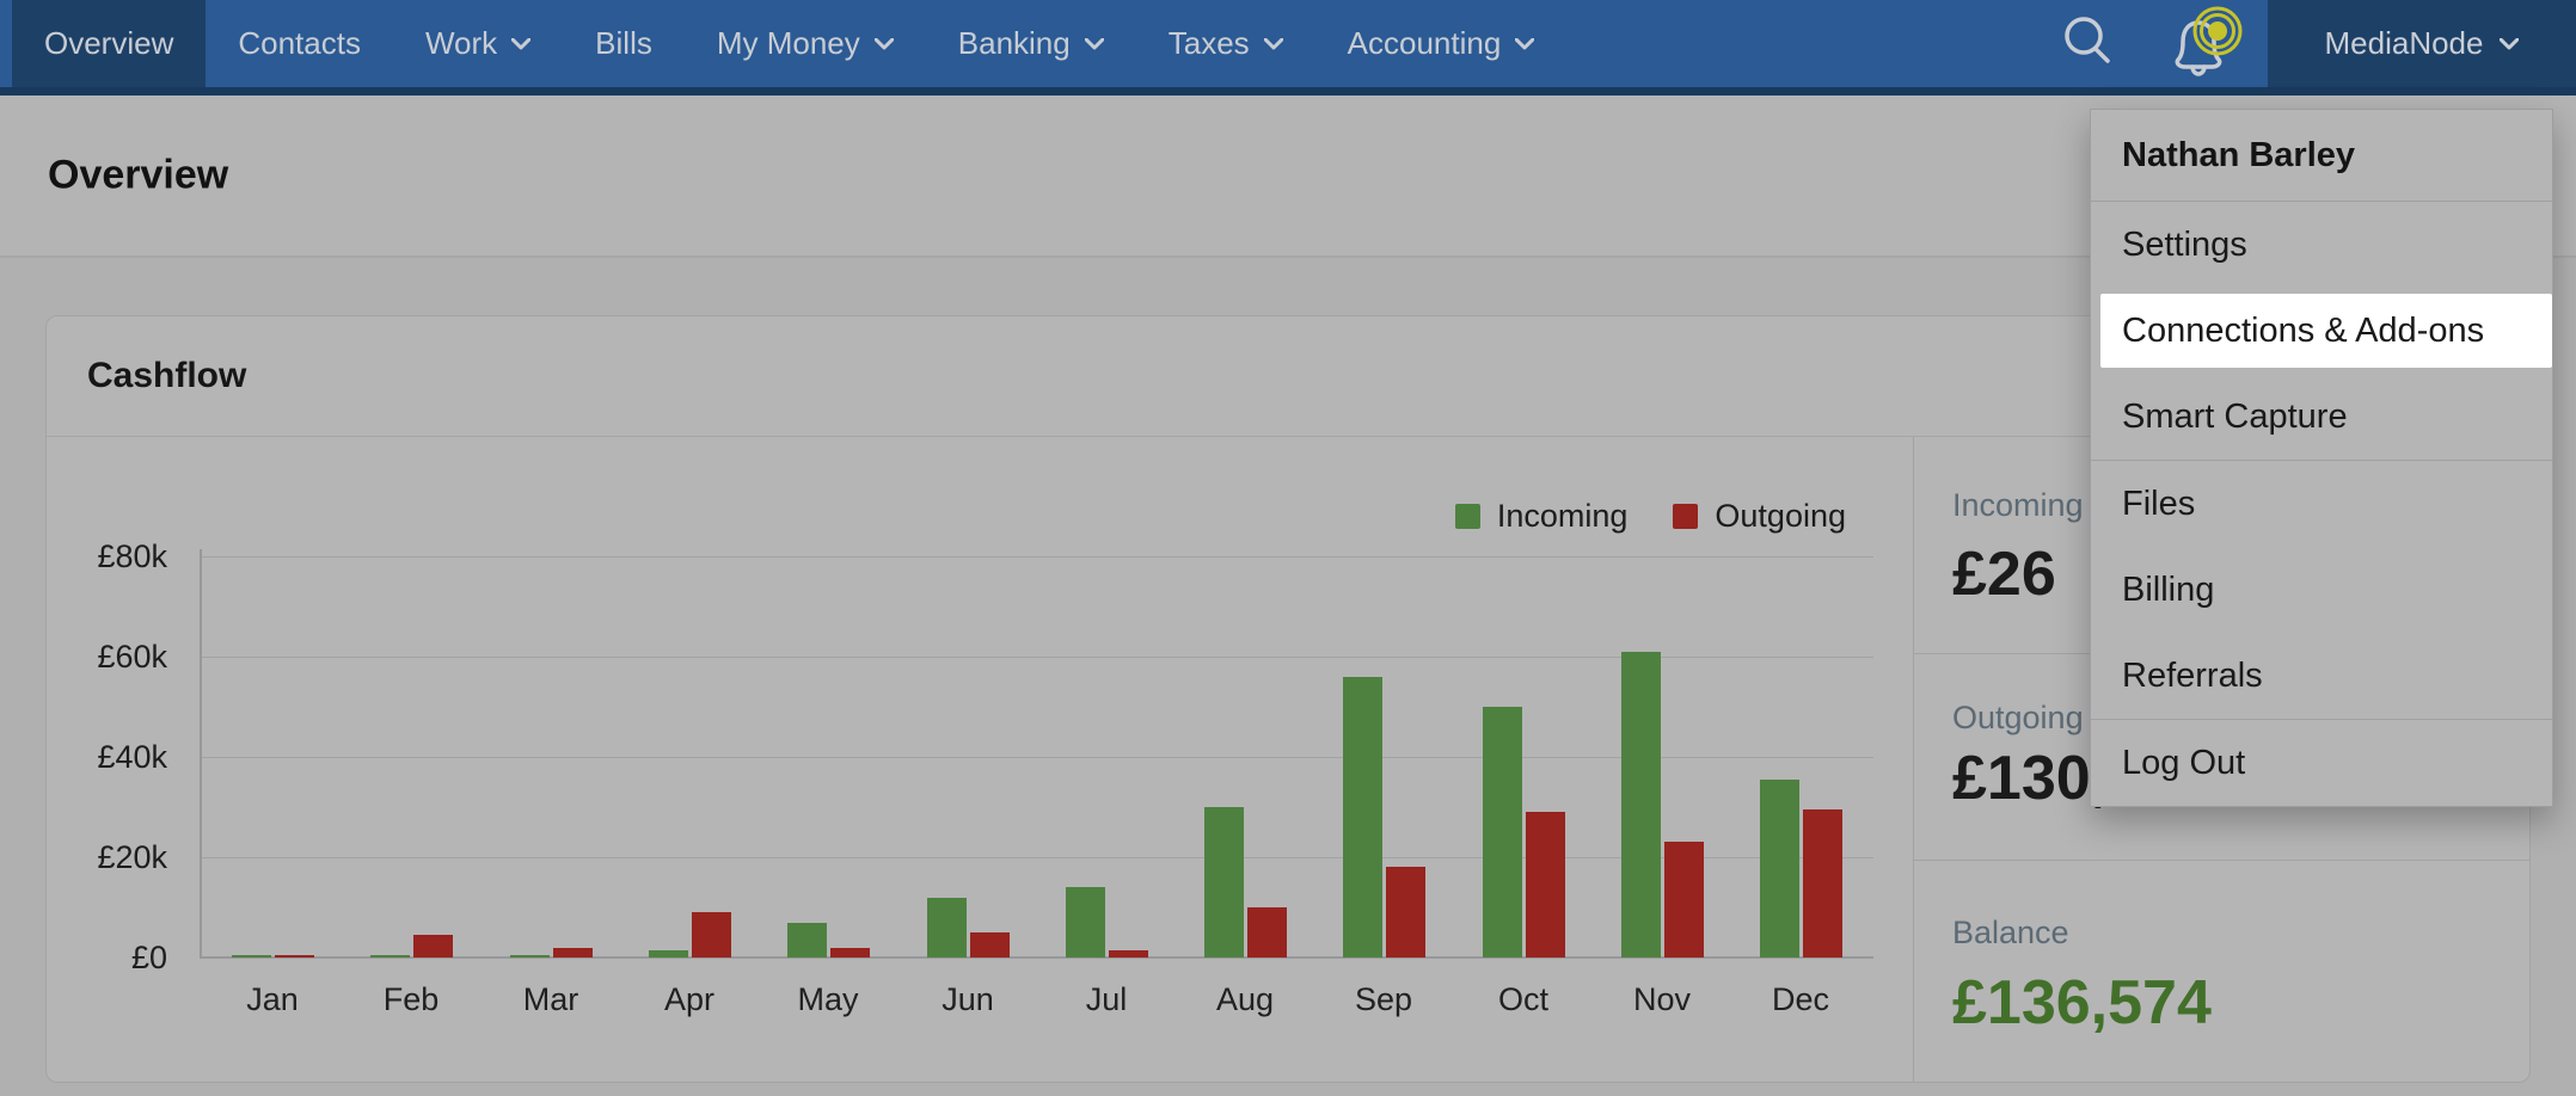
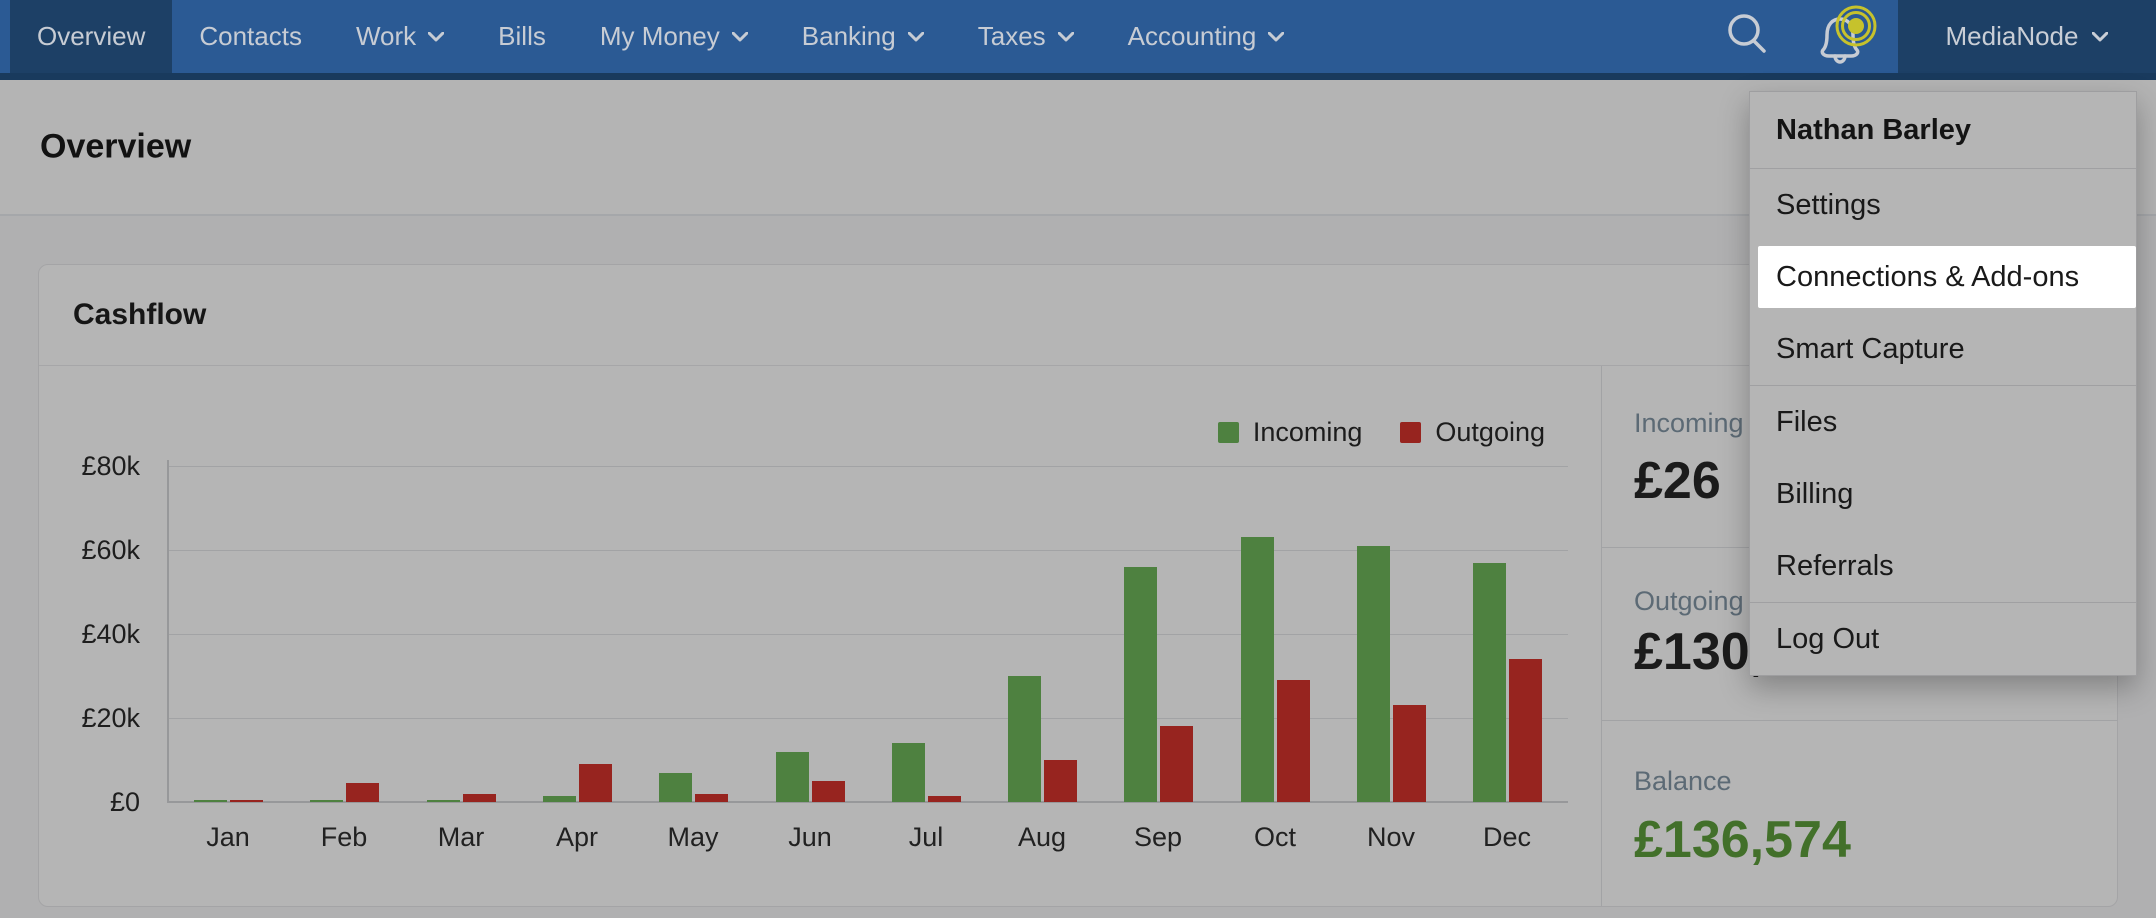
Incoming/Oct: £50k -> £63k
Incoming/Dec: £36k -> £57k
Outgoing/Dec: £30k -> £34k
